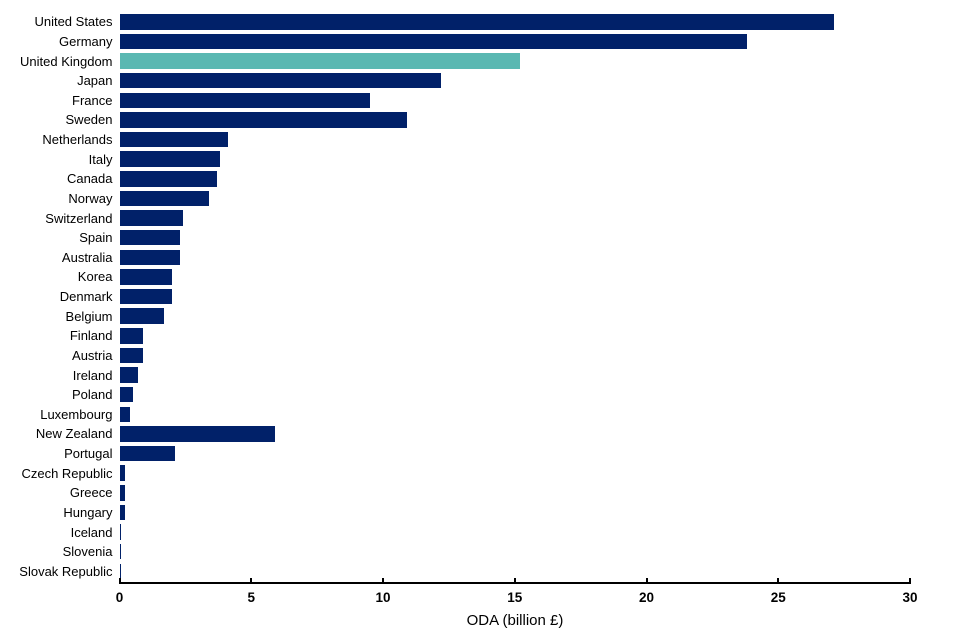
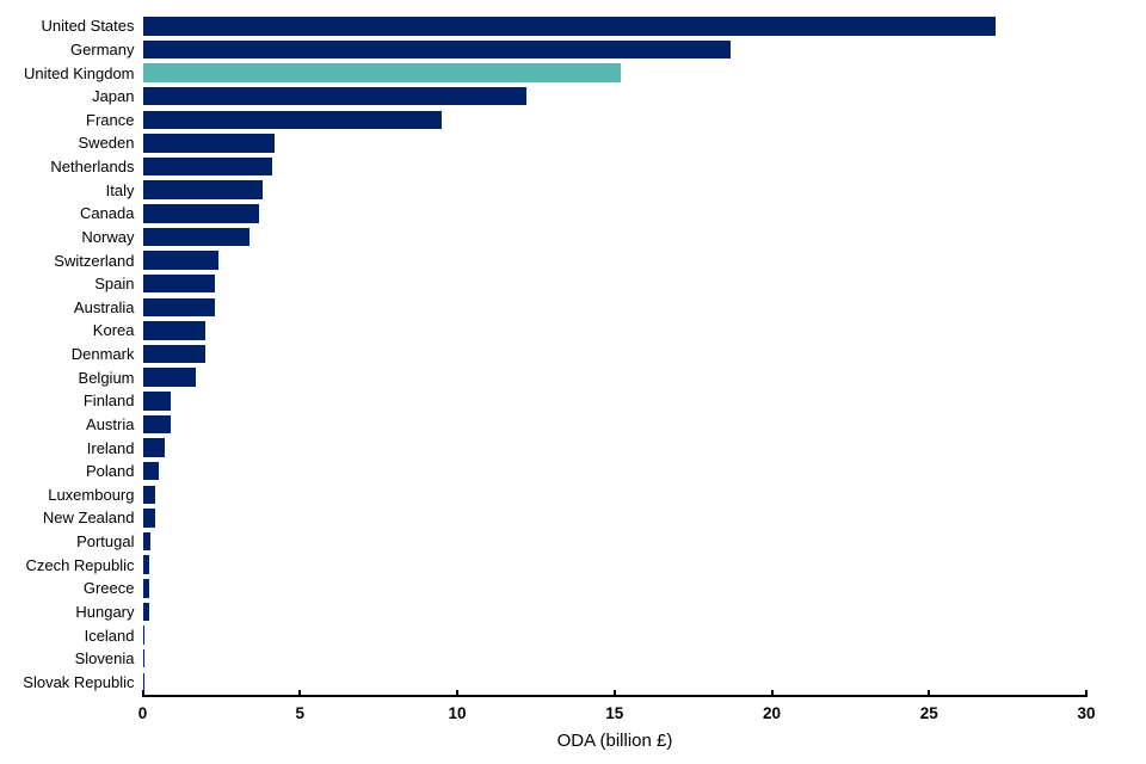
Germany: 23.8 -> 18.7
Sweden: 10.9 -> 4.2
New Zealand: 5.9 -> 0.4
Portugal: 2.1 -> 0.2
